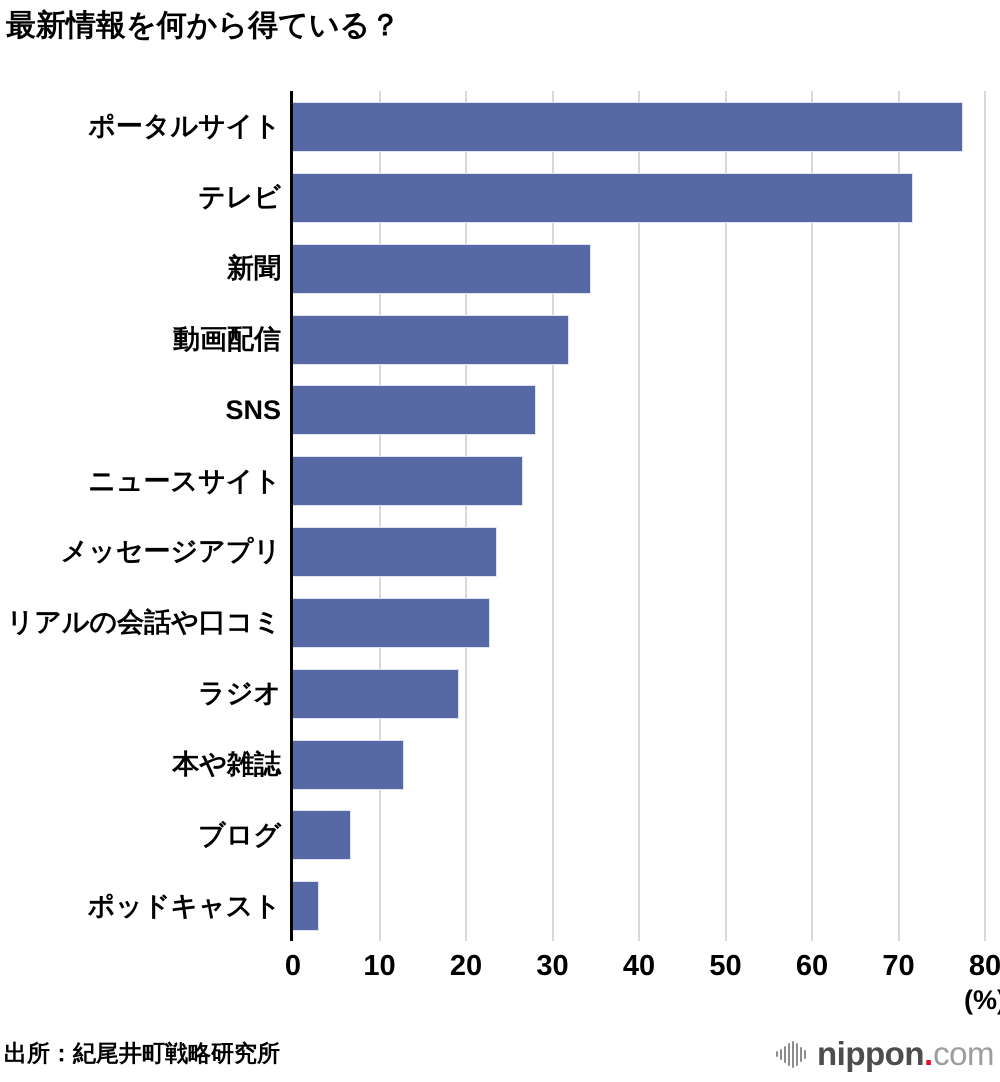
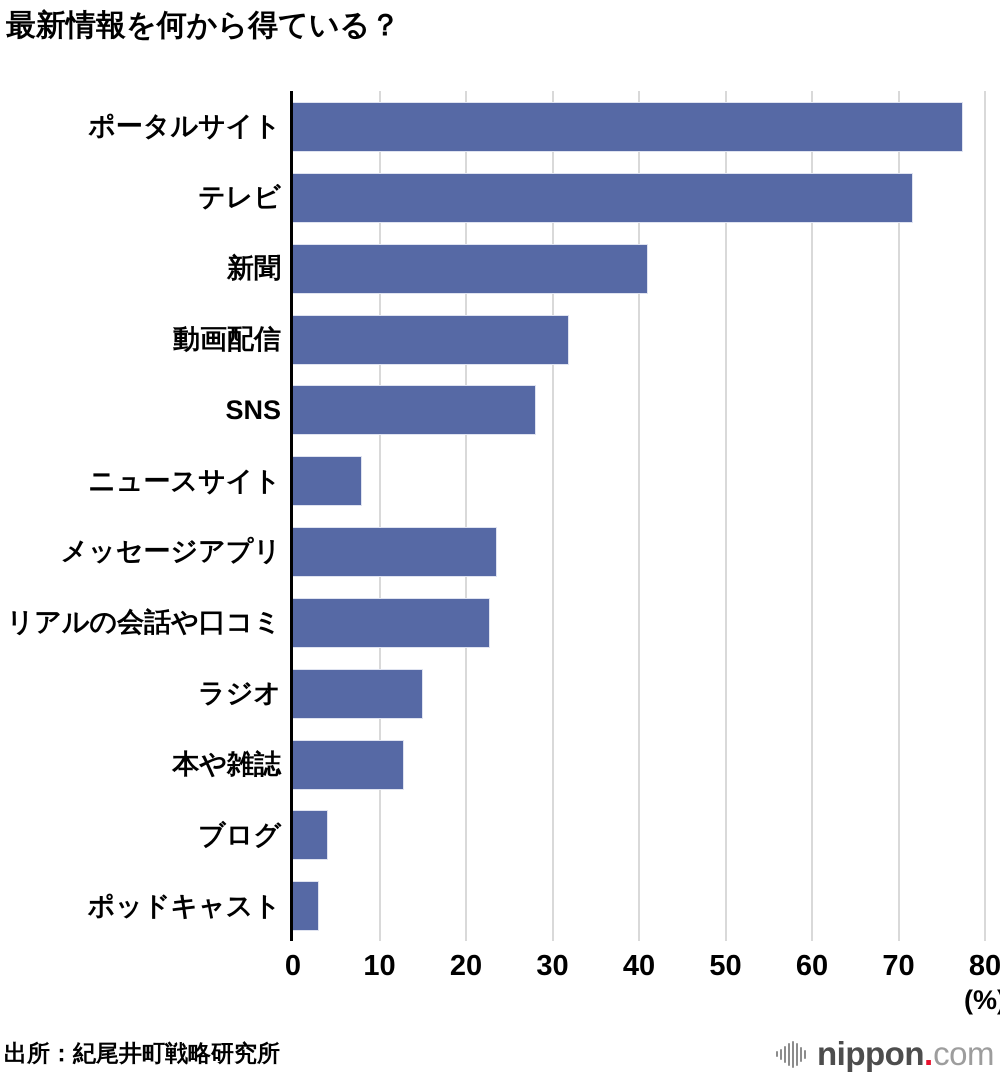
新聞: 34 -> 41
ニュースサイト: 27 -> 8
ラジオ: 19 -> 15
ブログ: 7 -> 4
